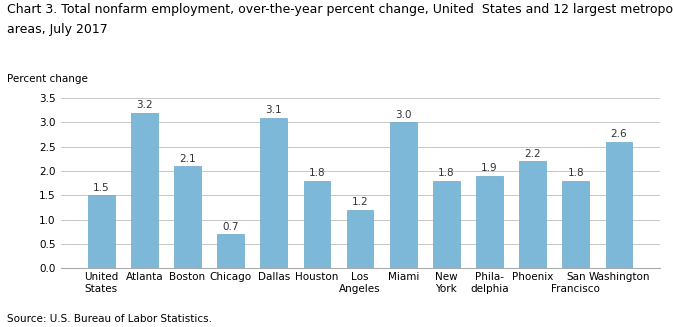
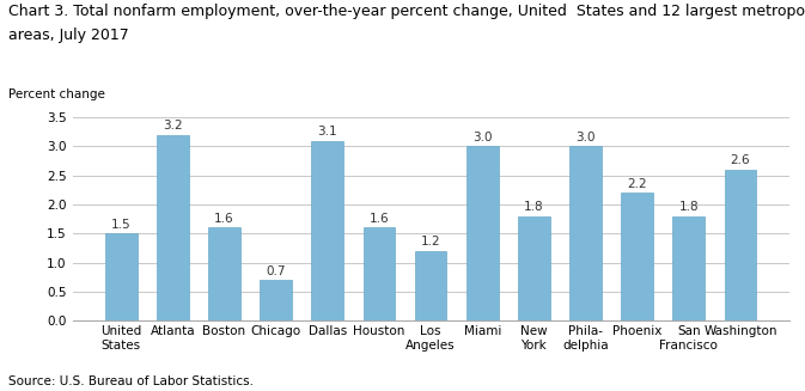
Boston: 2.1 -> 1.6
Houston: 1.8 -> 1.6
Phila- delphia: 1.9 -> 3.0
